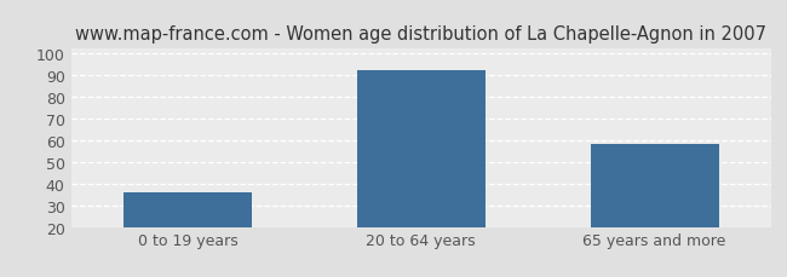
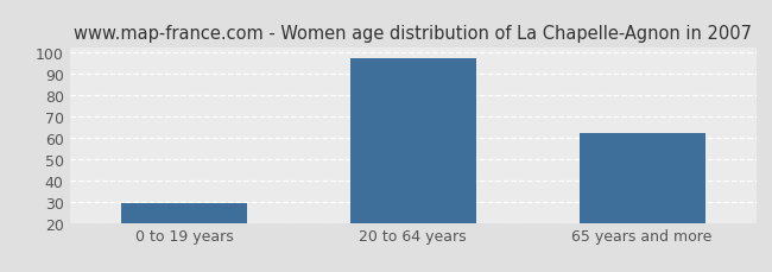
0 to 19 years: 36 -> 29
20 to 64 years: 92 -> 97
65 years and more: 58 -> 62
